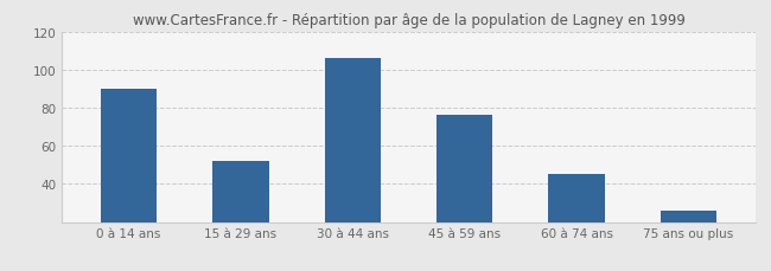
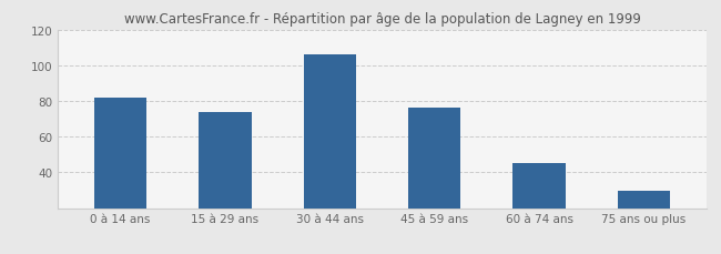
0 à 14 ans: 90 -> 82
15 à 29 ans: 52 -> 74
75 ans ou plus: 26 -> 30
